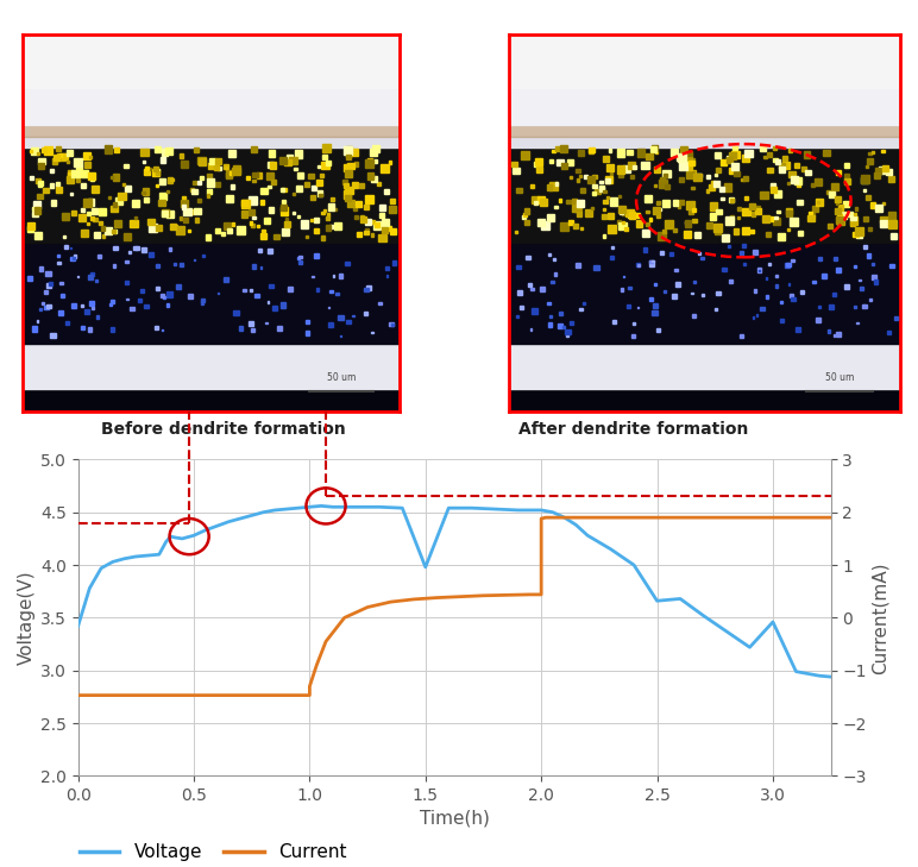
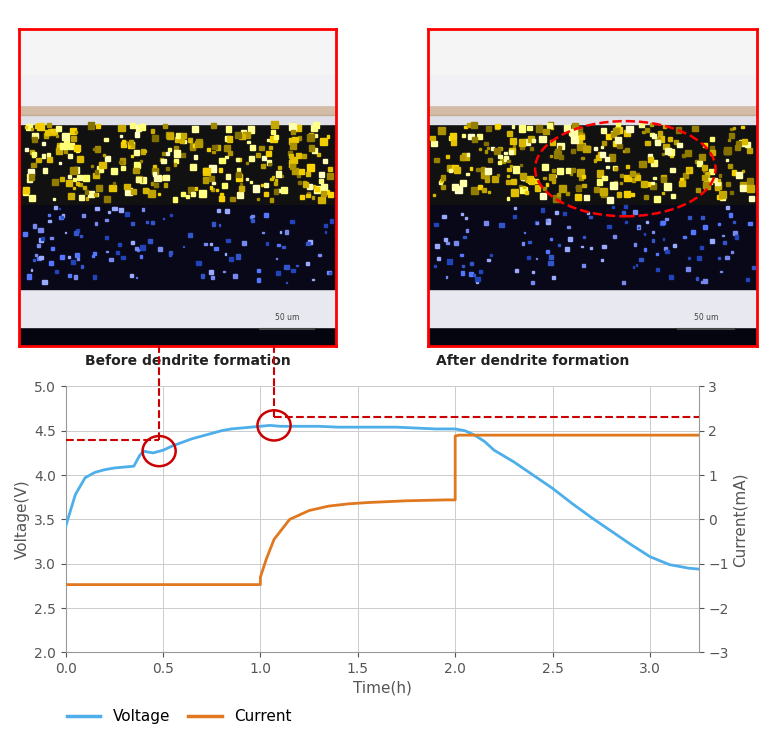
Voltage/1.5: 3.98 -> 4.54
Voltage/2.5: 3.66 -> 3.85
Voltage/3.0: 3.46 -> 3.08
